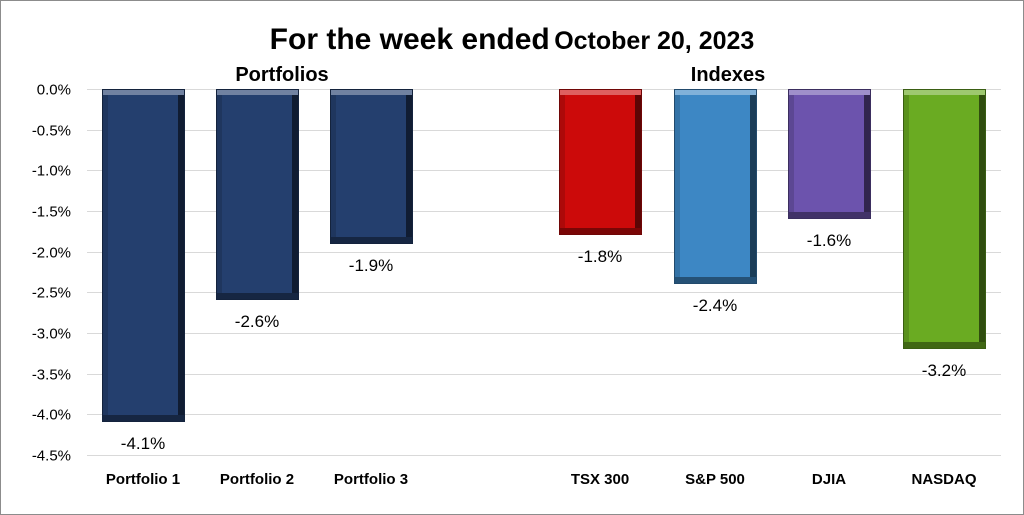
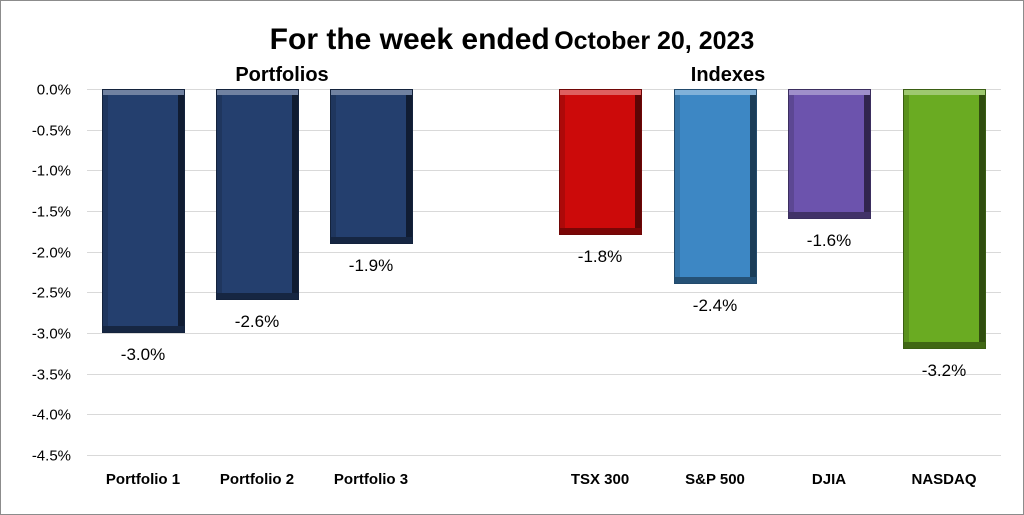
Portfolio 1: -4.1% -> -3.0%
